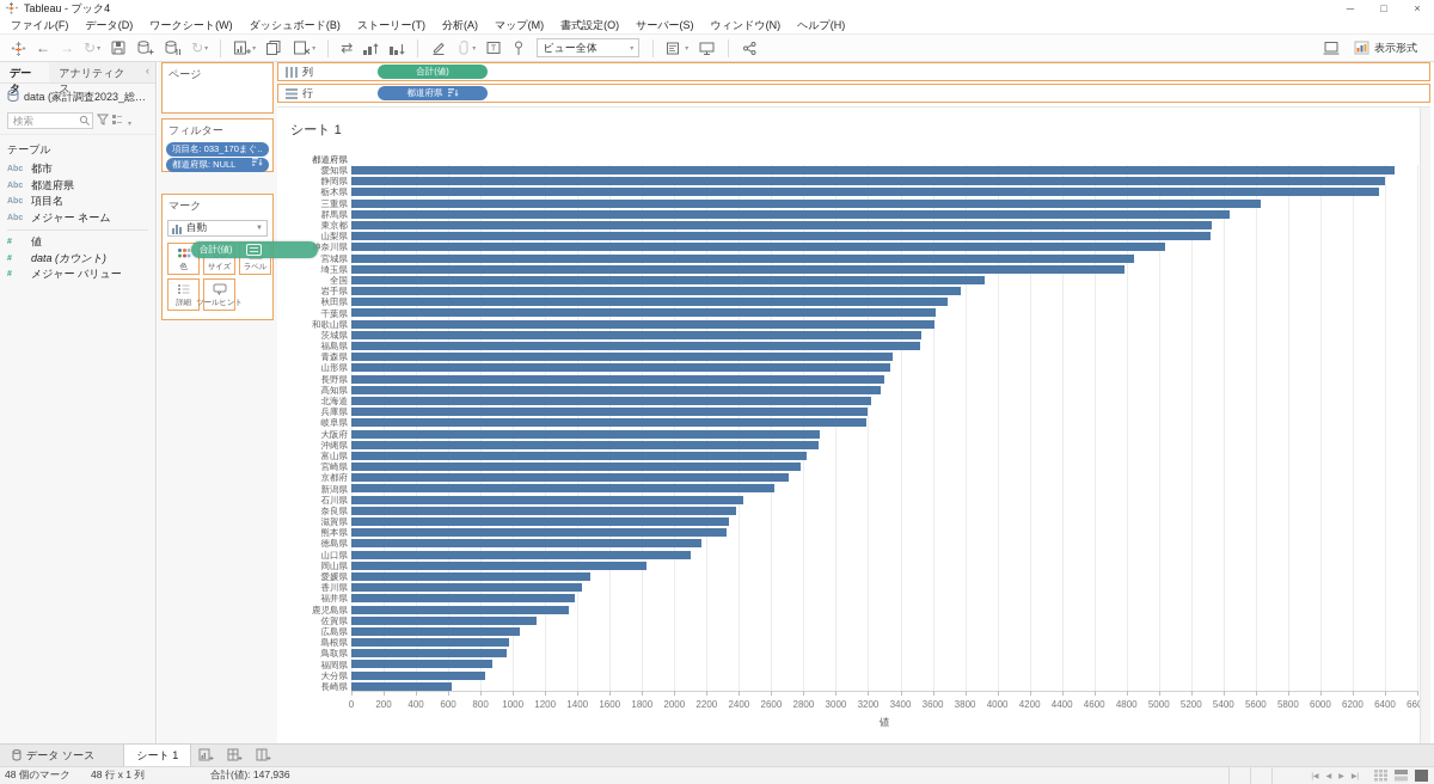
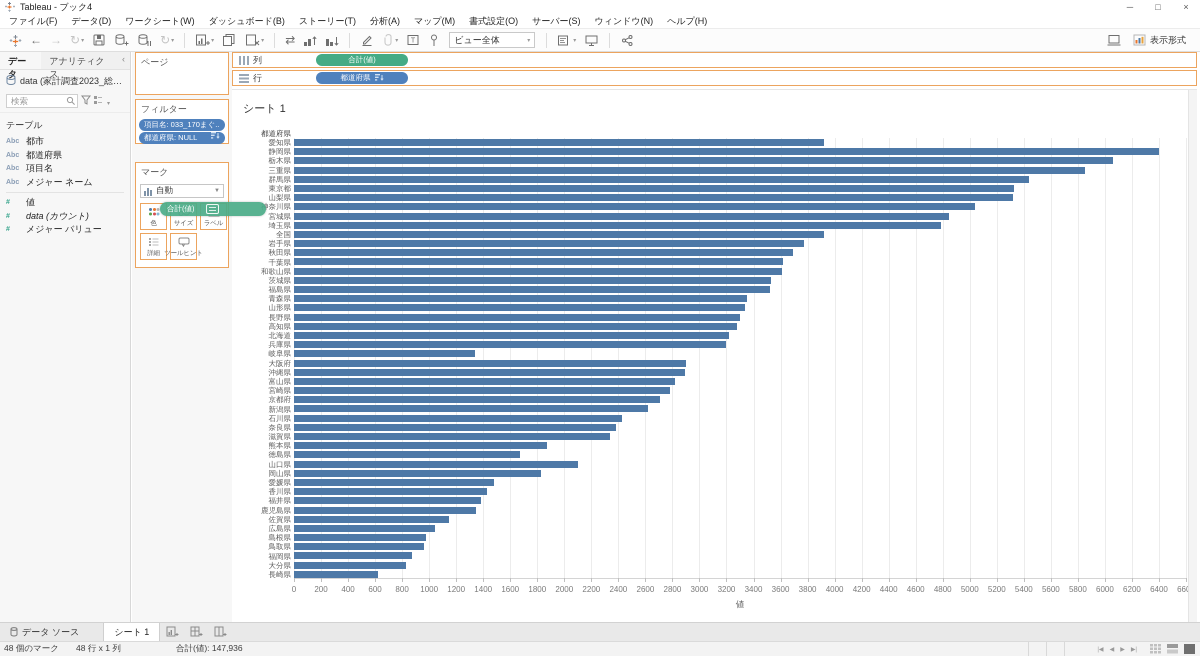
愛知県: 6460 -> 3920
栃木県: 6360 -> 6060
三重県: 5630 -> 5850
岐阜県: 3190 -> 1340
熊本県: 2320 -> 1870
徳島県: 2170 -> 1670
